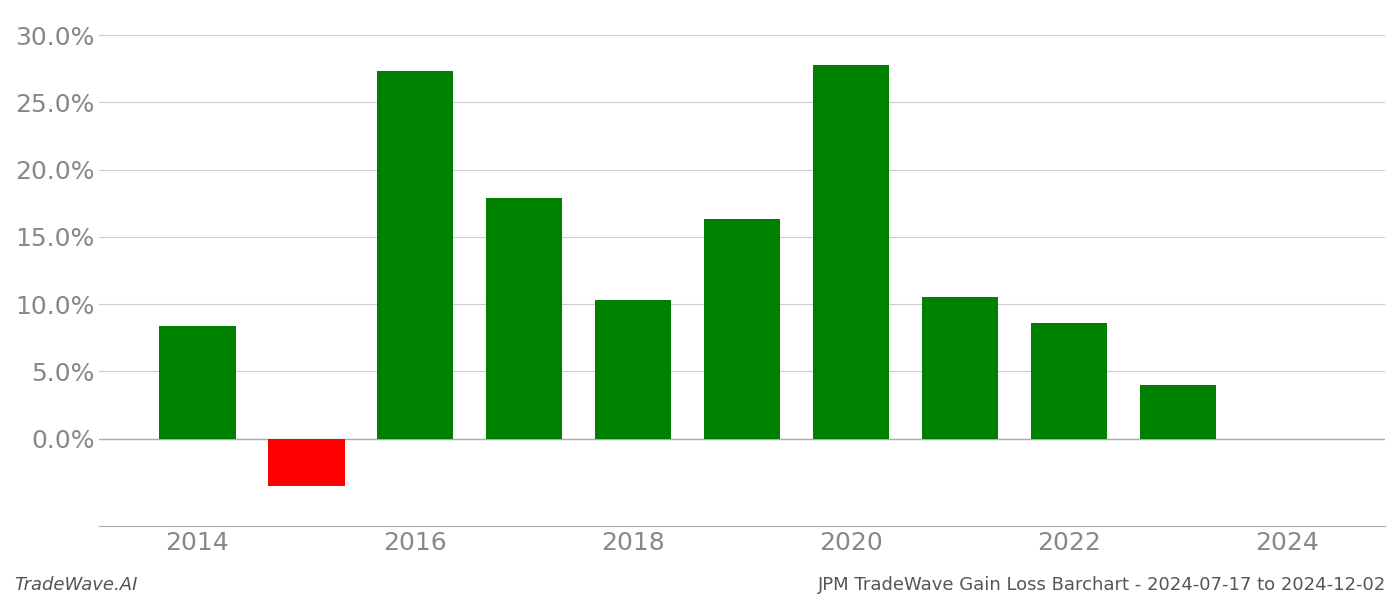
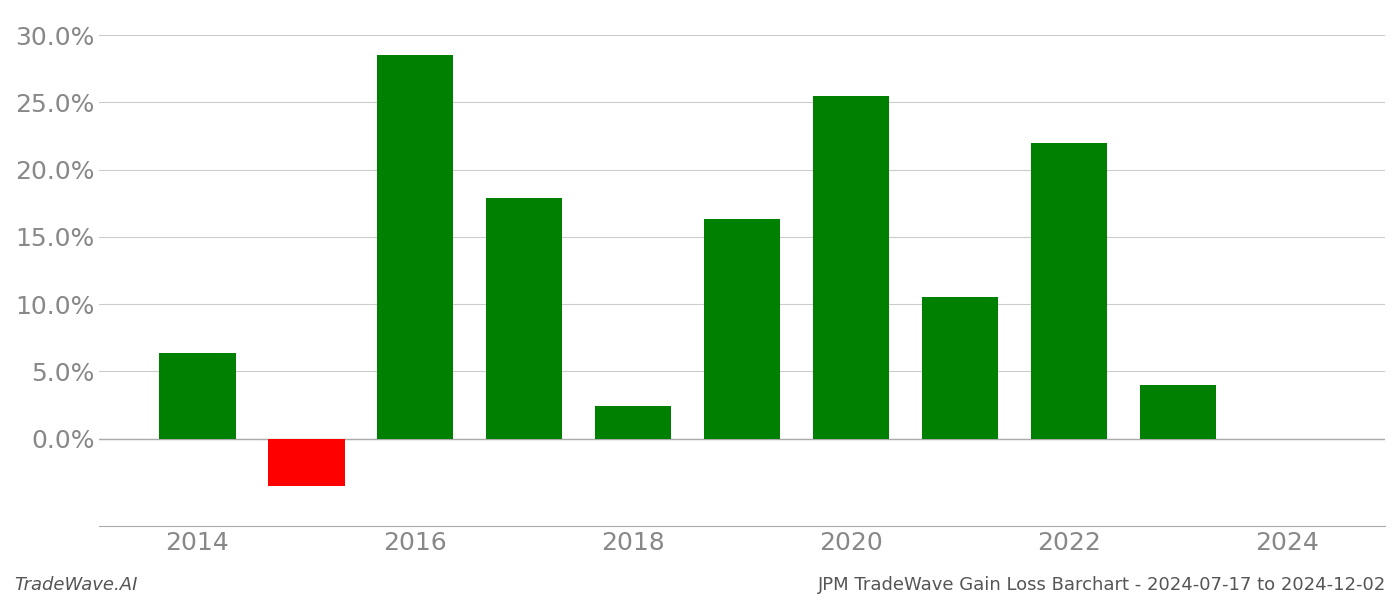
2014: 8.4% -> 6.4%
2016: 27.3% -> 28.5%
2018: 10.3% -> 2.4%
2020: 27.8% -> 25.5%
2022: 8.6% -> 22.0%
